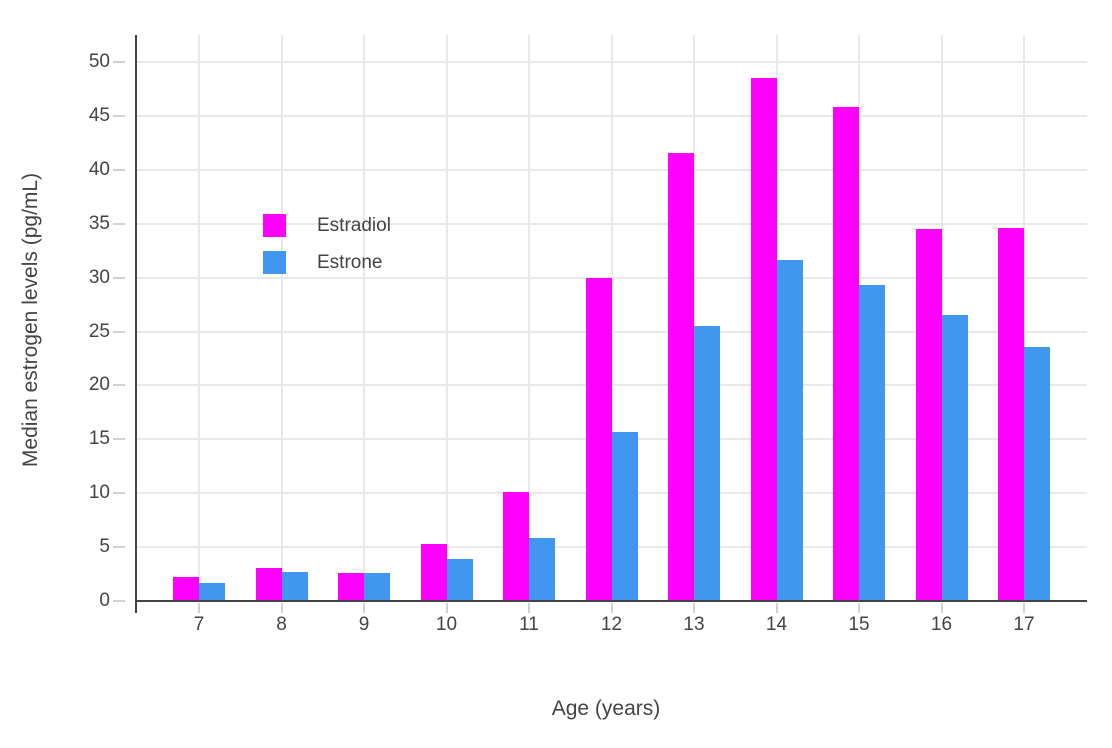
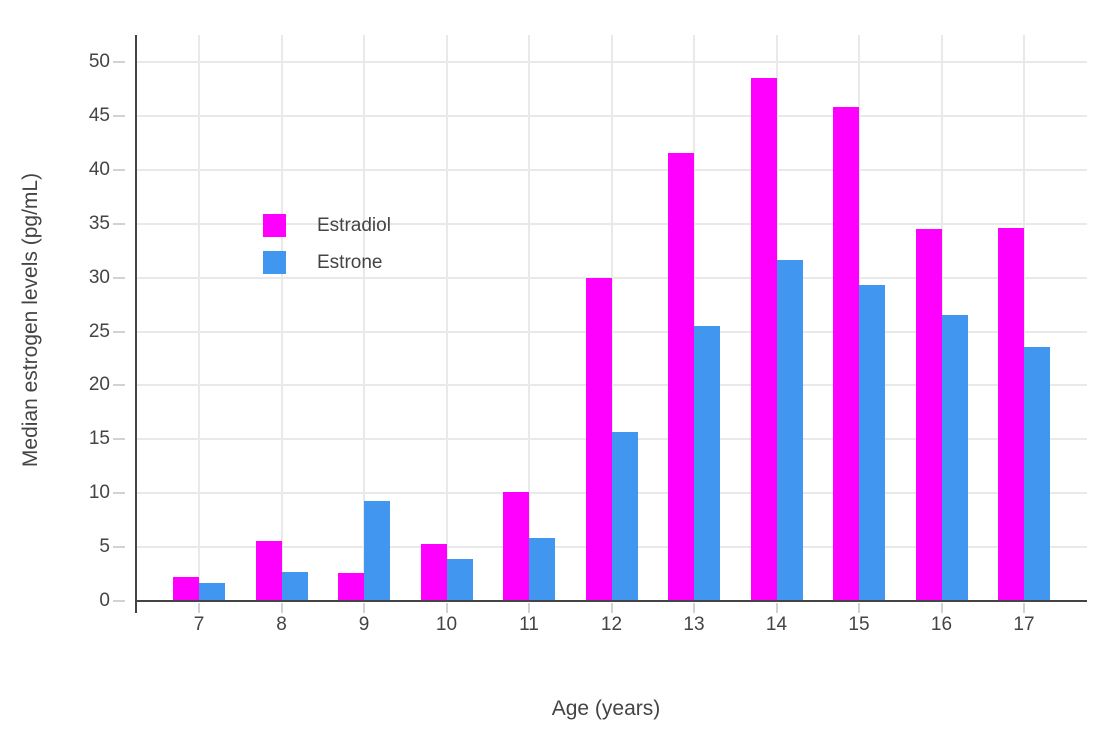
Estradiol/8: 3.1 -> 5.6
Estrone/9: 2.6 -> 9.3
